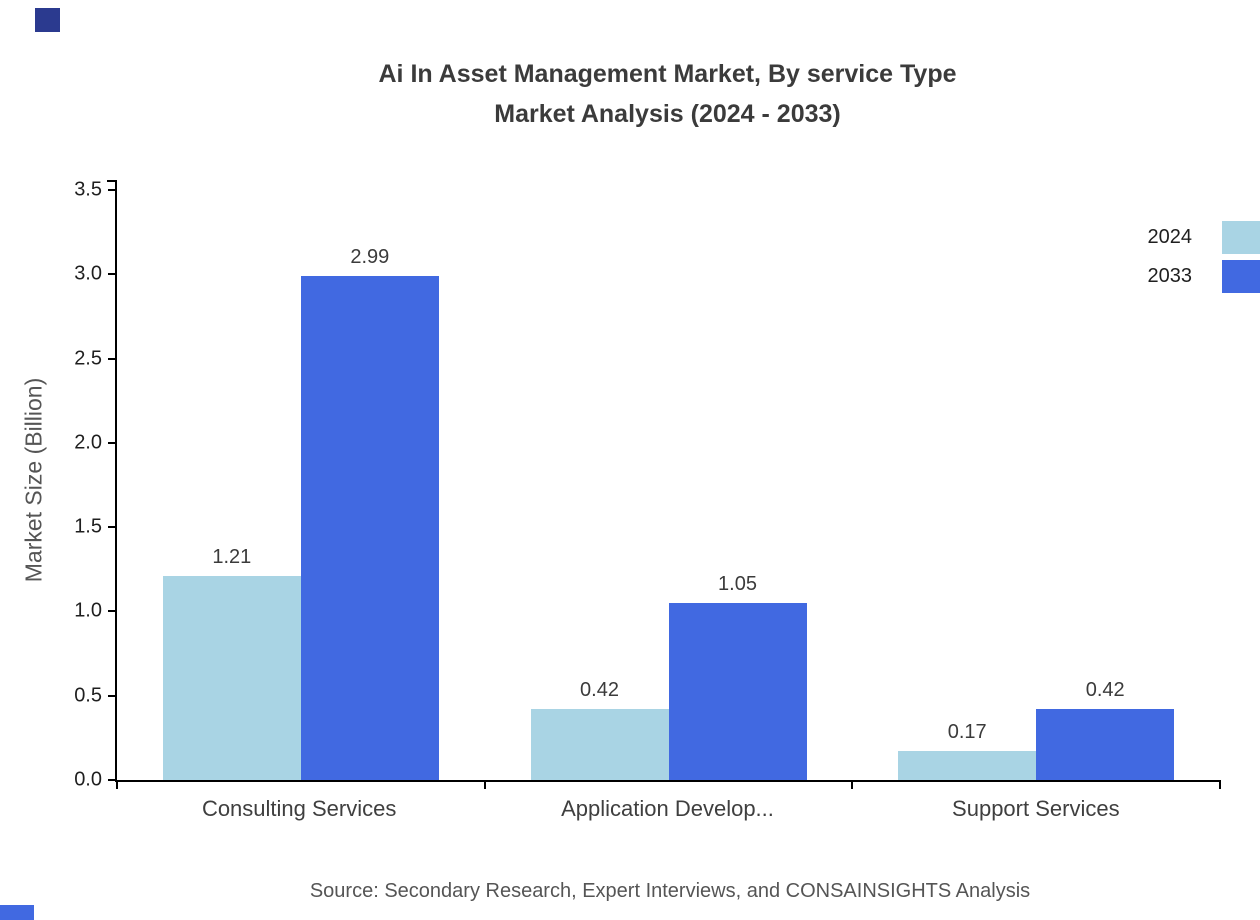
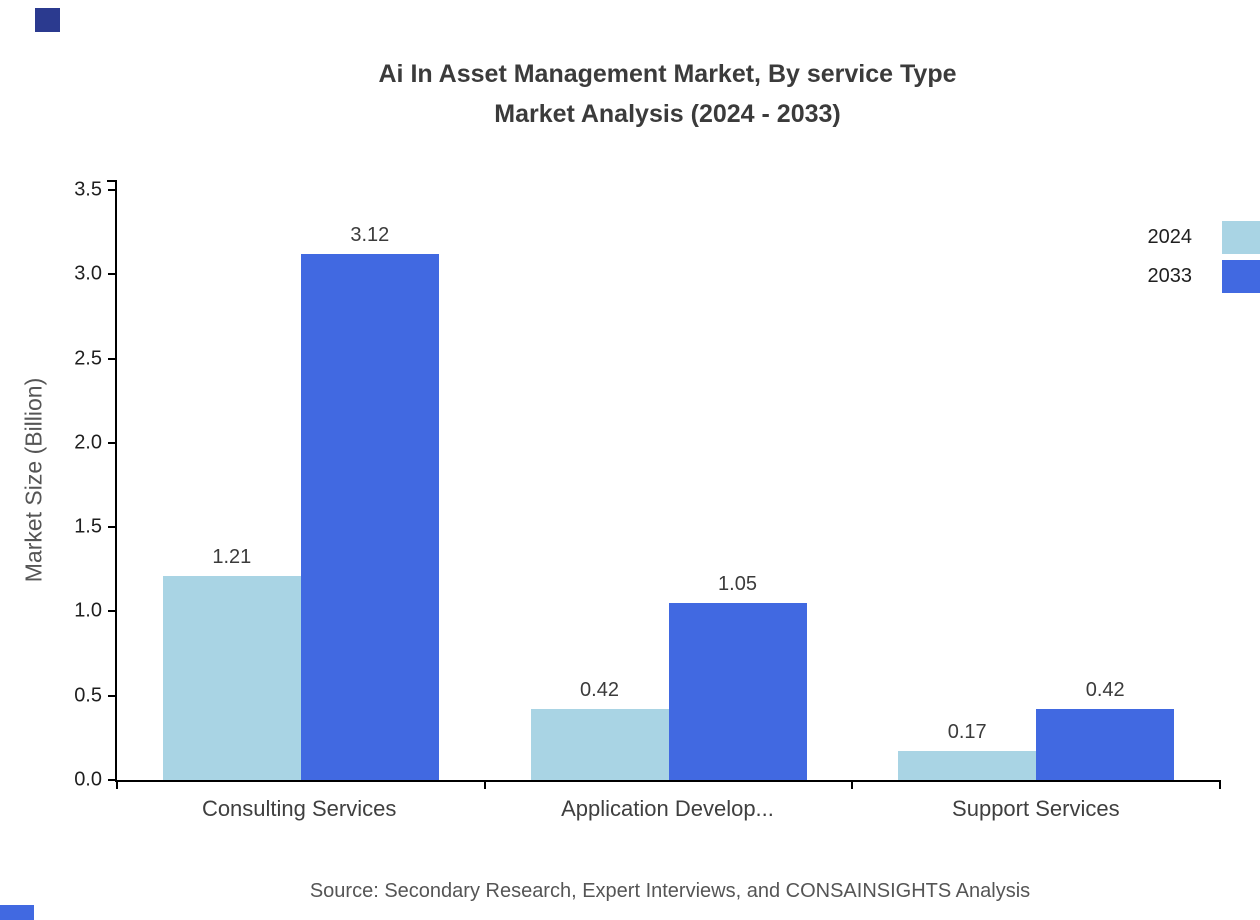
2033/Consulting Services: 2.99 -> 3.12
